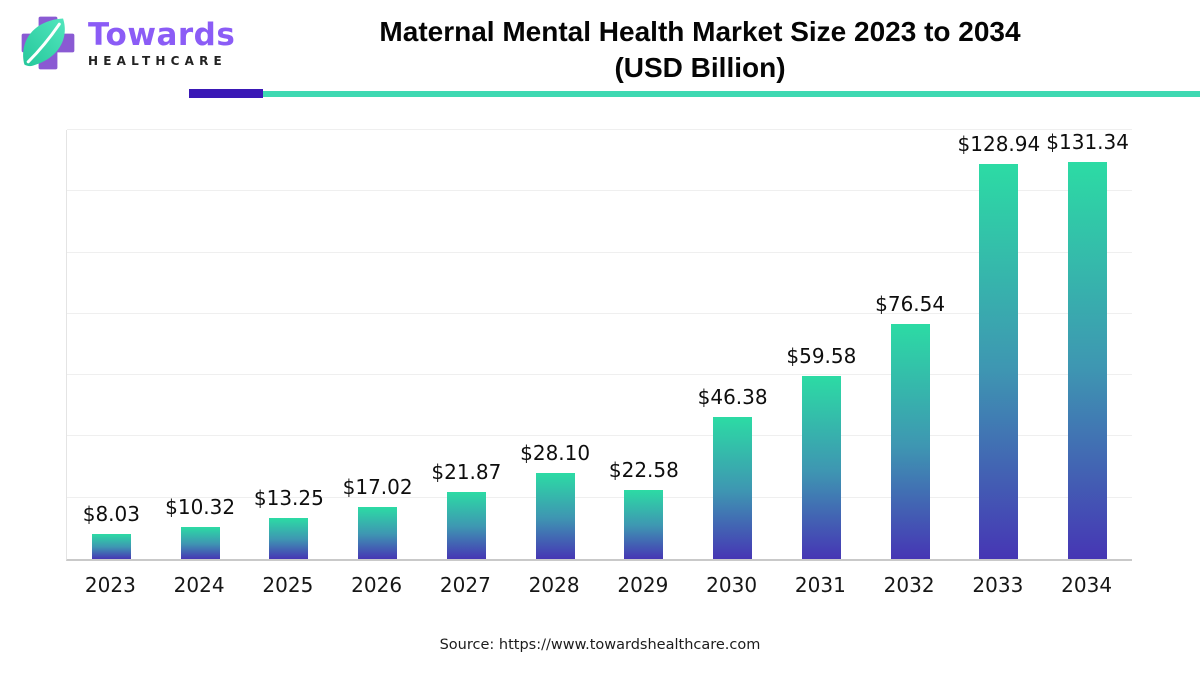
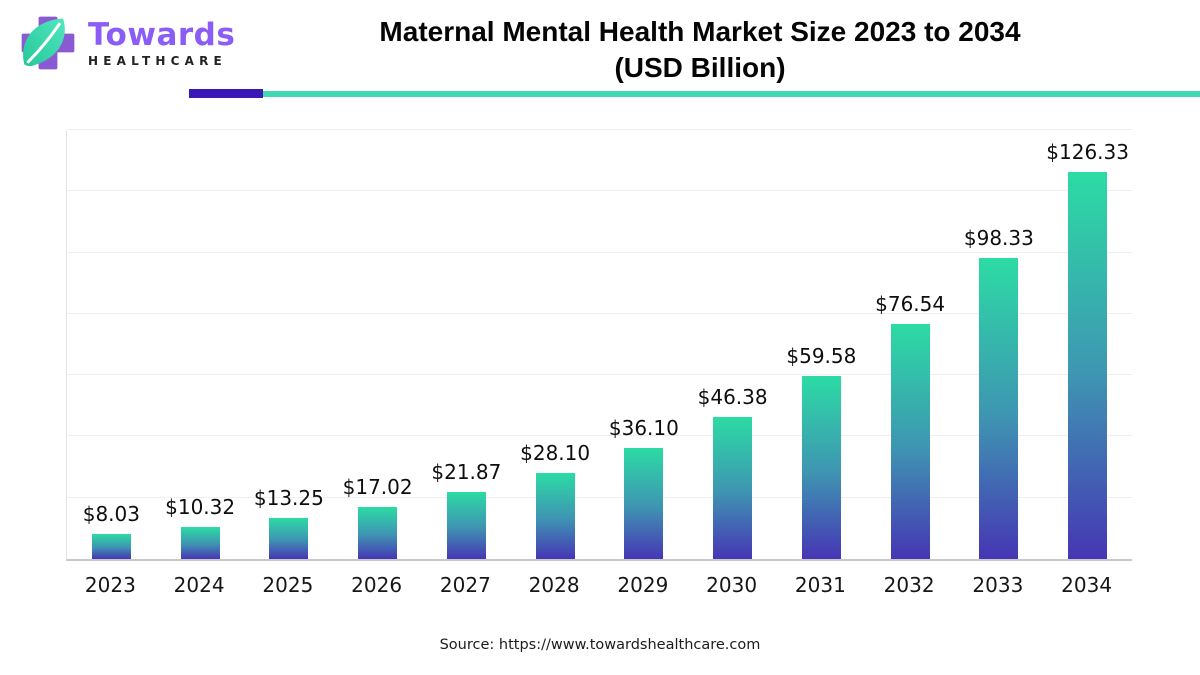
2029: $22.58 -> $36.10
2033: $128.94 -> $98.33
2034: $131.34 -> $126.33
